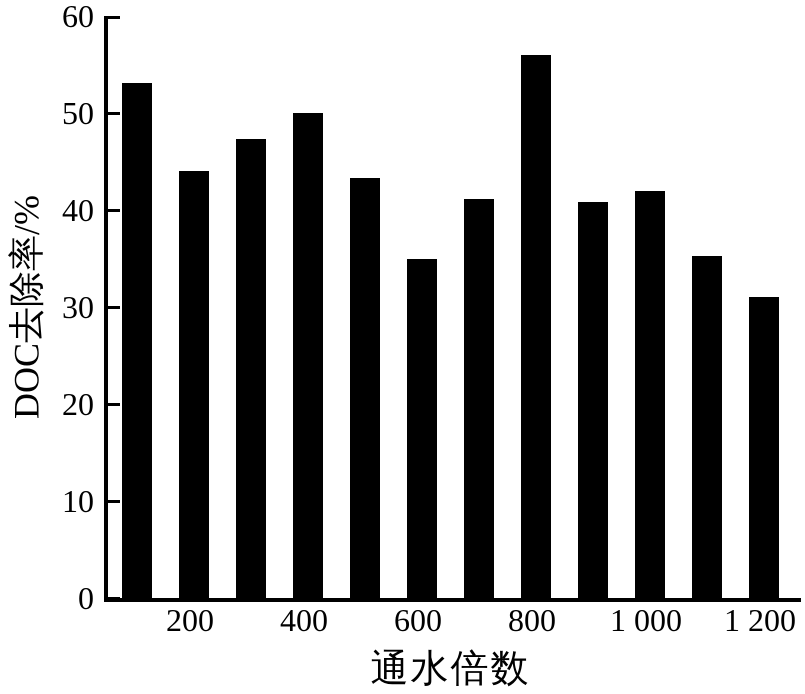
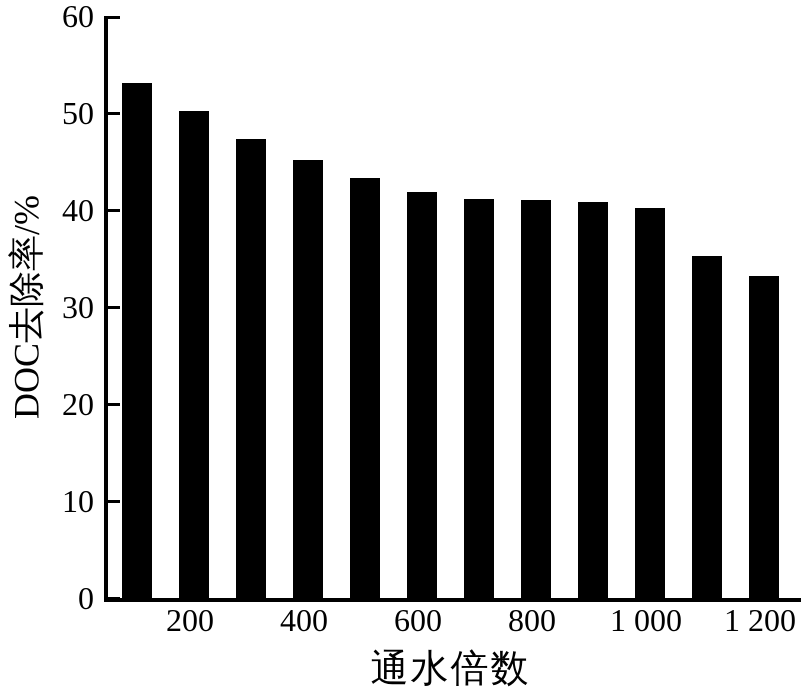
200: 44 -> 50
400: 50 -> 45
600: 35 -> 42
800: 56 -> 41
1000: 42 -> 40
1200: 31 -> 33
